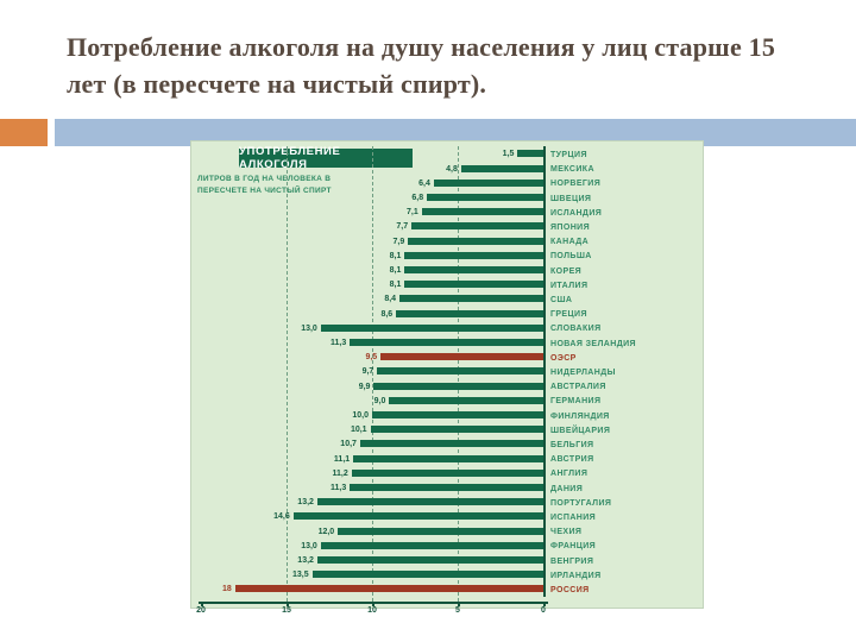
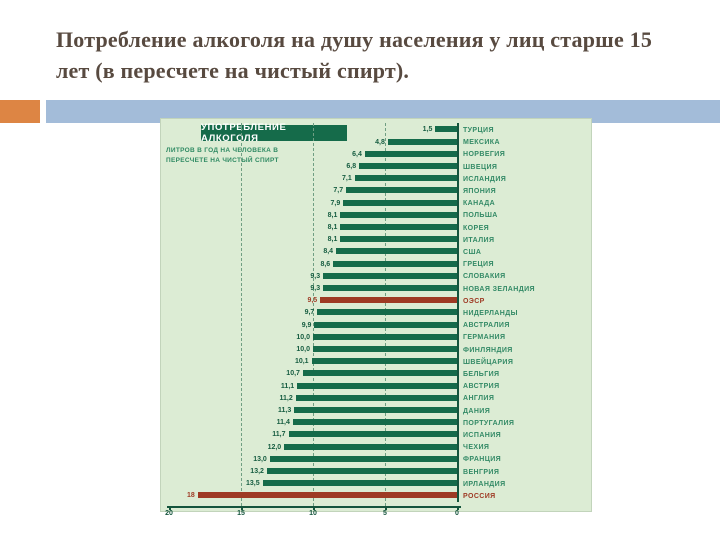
СЛОВАКИЯ: 13,0 -> 9,3
НОВАЯ ЗЕЛАНДИЯ: 11,3 -> 9,3
ГЕРМАНИЯ: 9,0 -> 10,0
ПОРТУГАЛИЯ: 13,2 -> 11,4
ИСПАНИЯ: 14,6 -> 11,7
